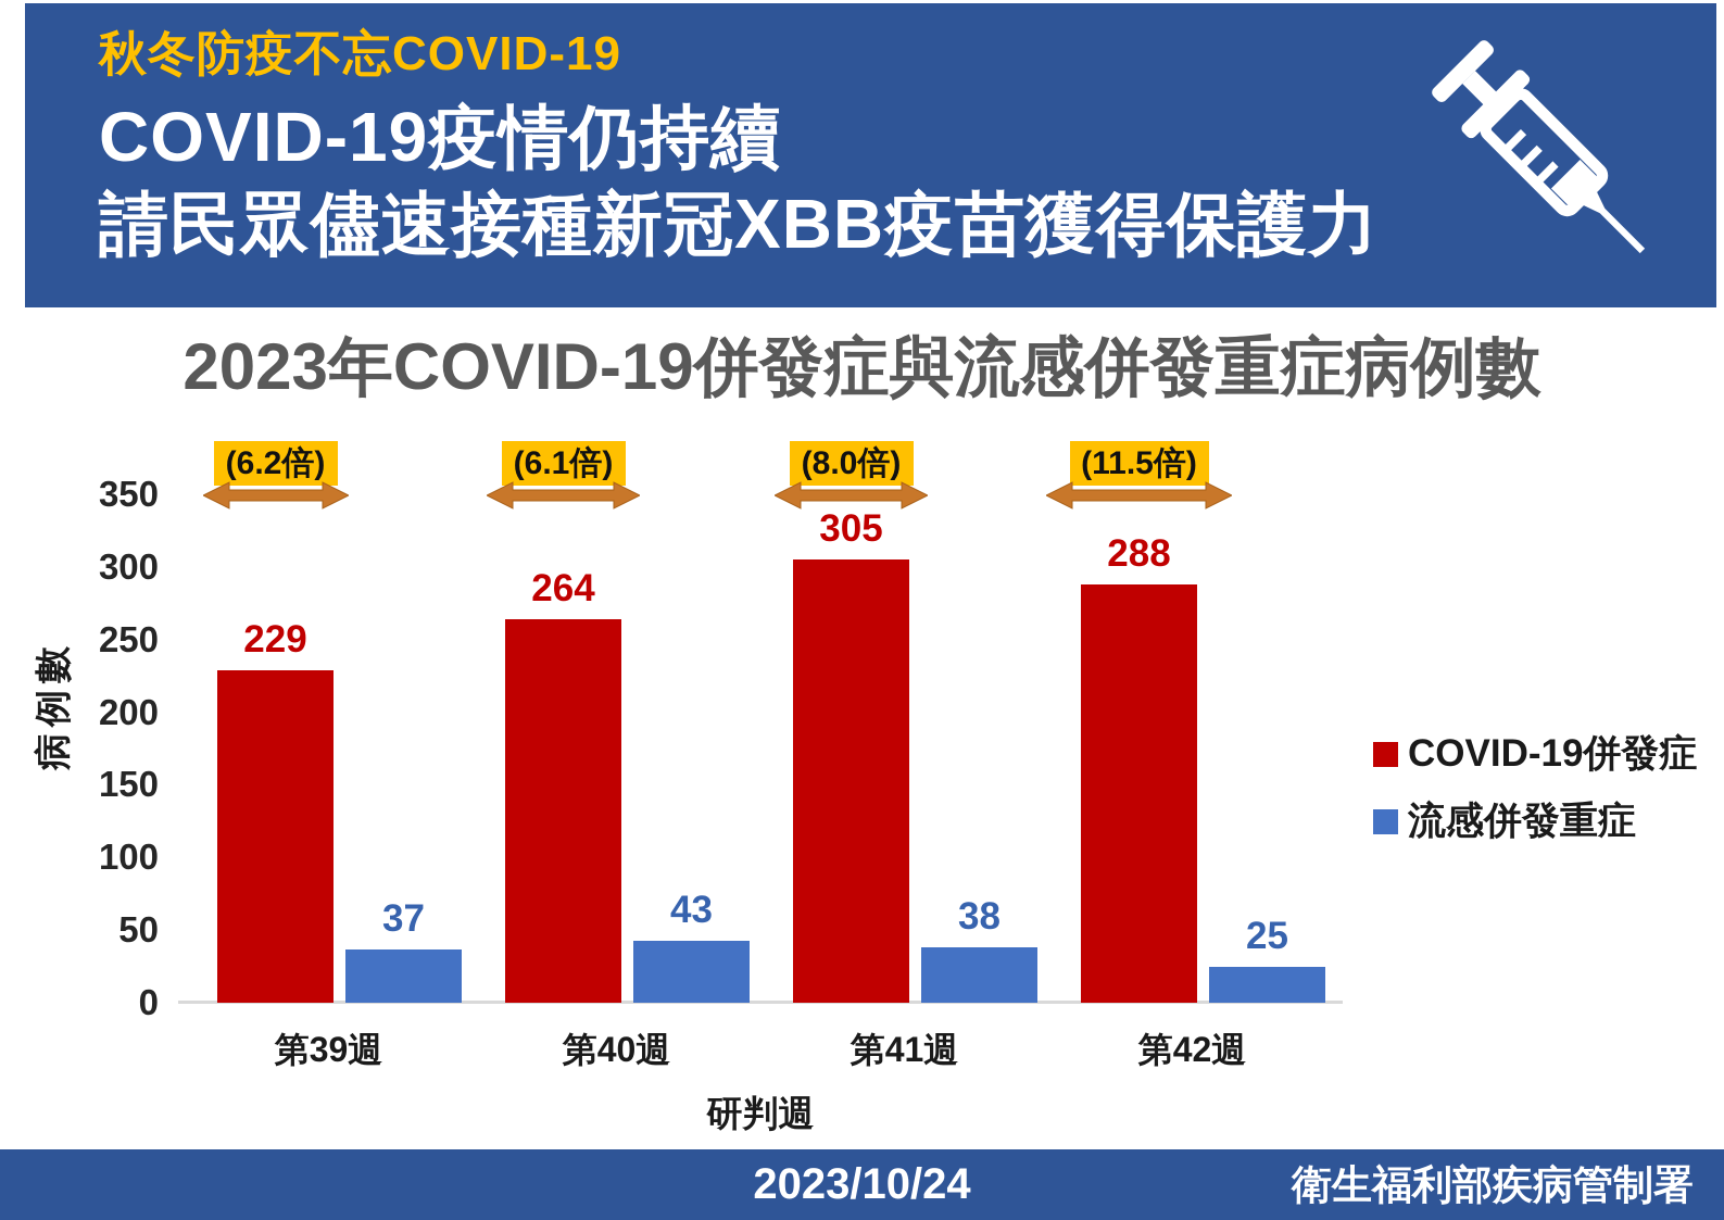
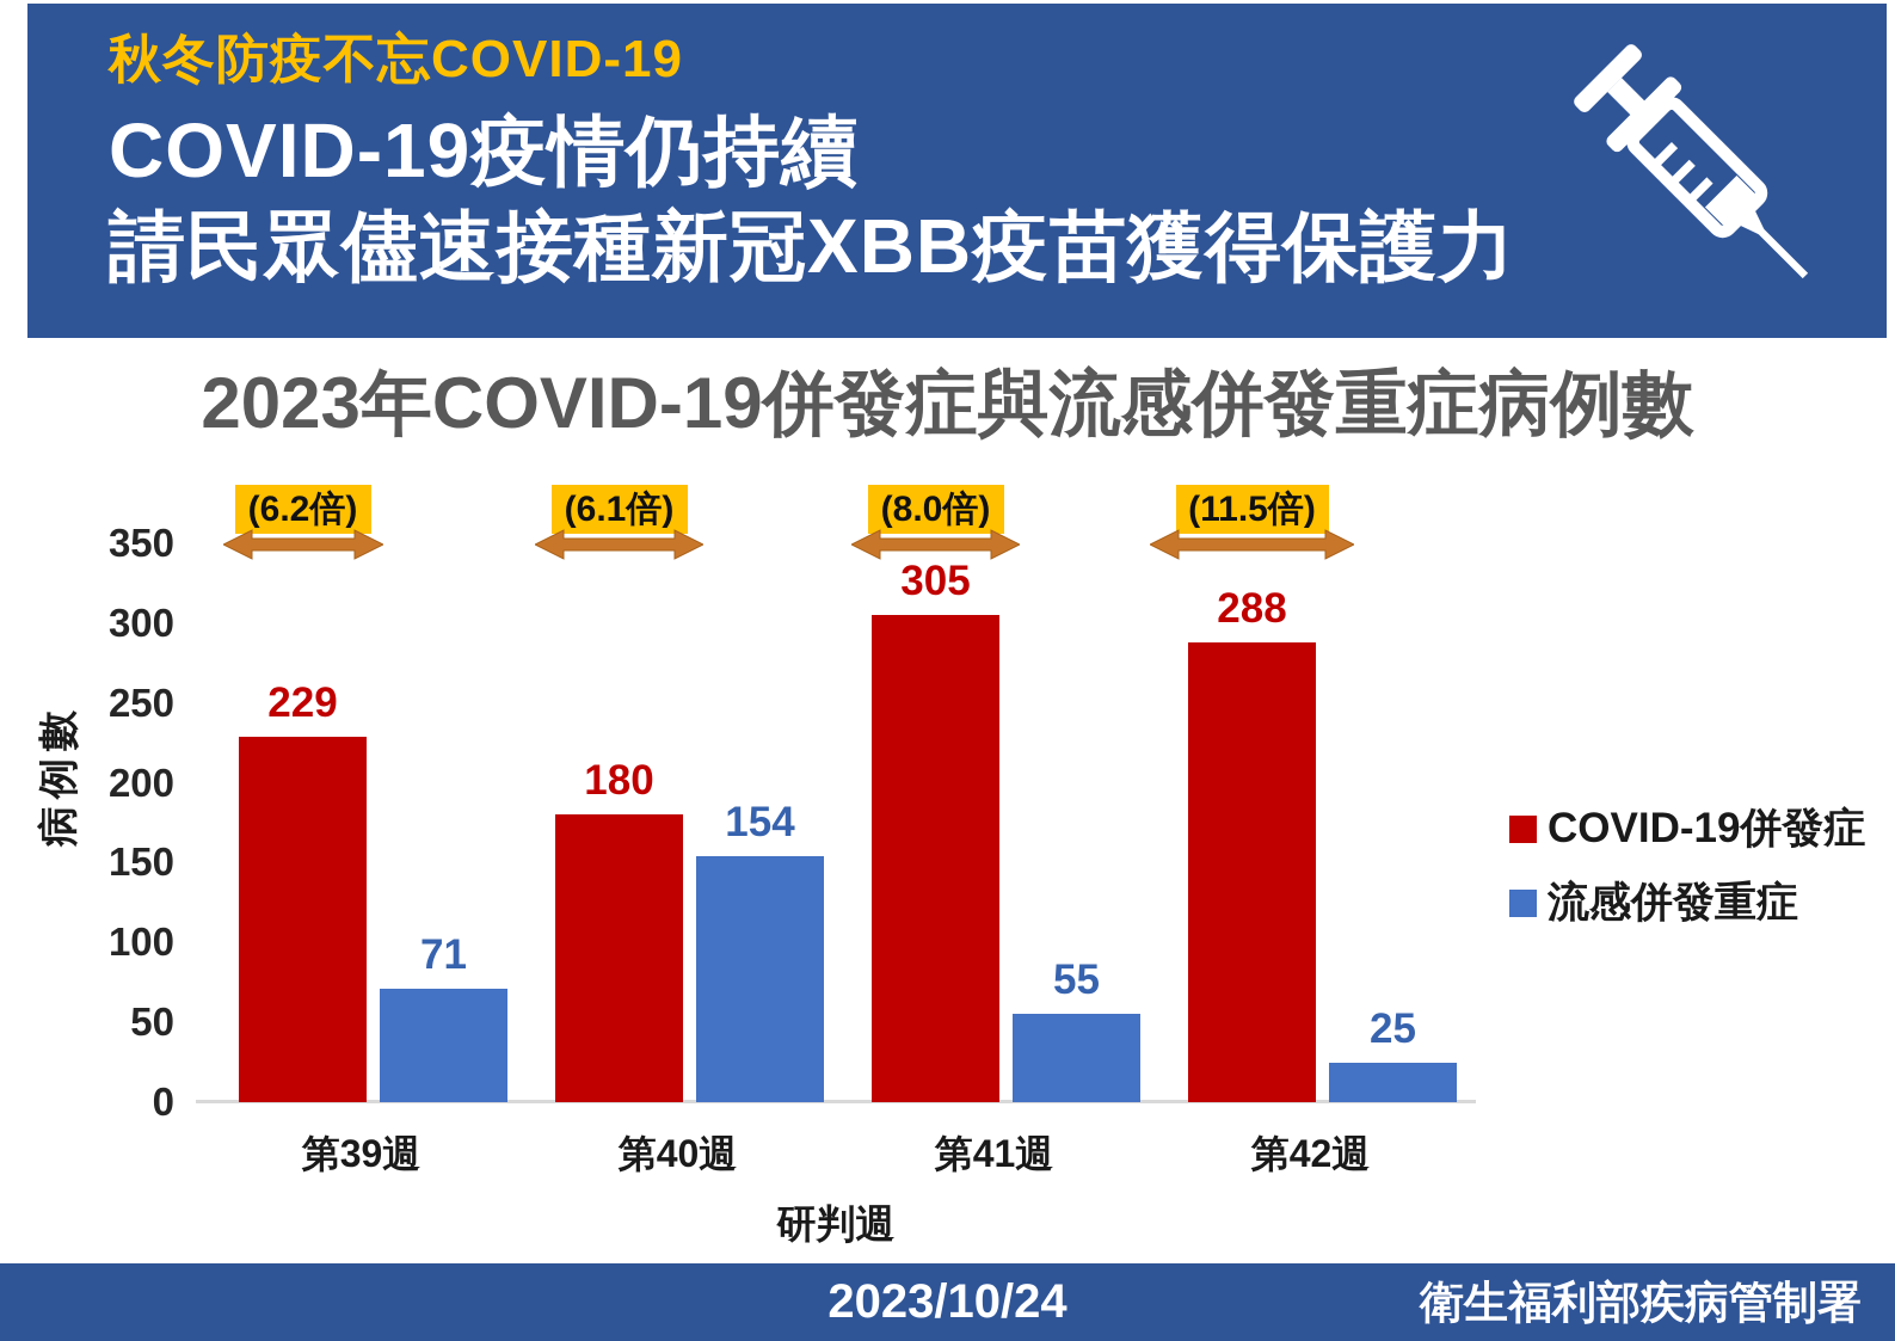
流感併發重症/第39週: 37 -> 71
COVID-19併發症/第40週: 264 -> 180
流感併發重症/第40週: 43 -> 154
流感併發重症/第41週: 38 -> 55
